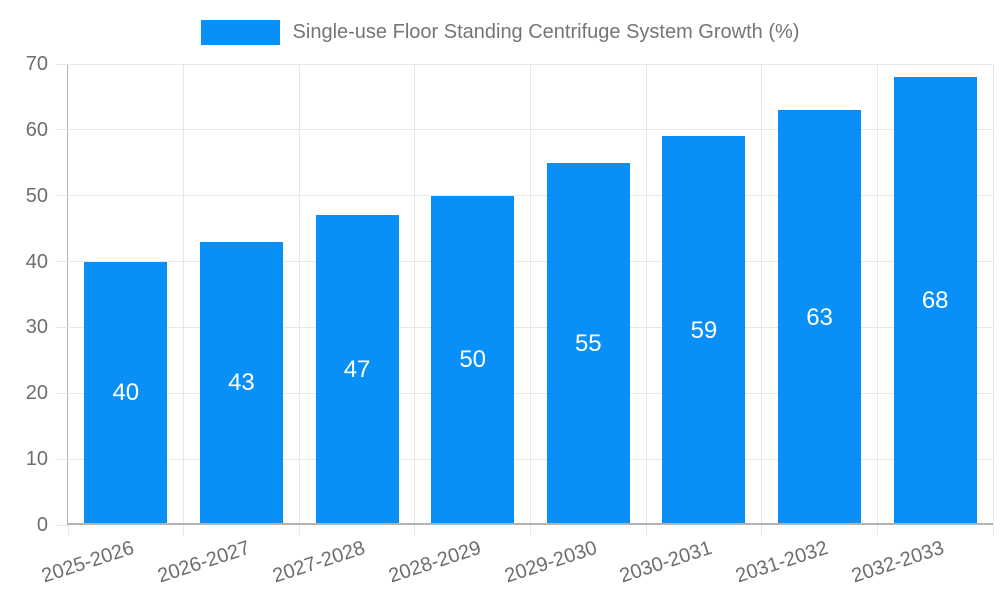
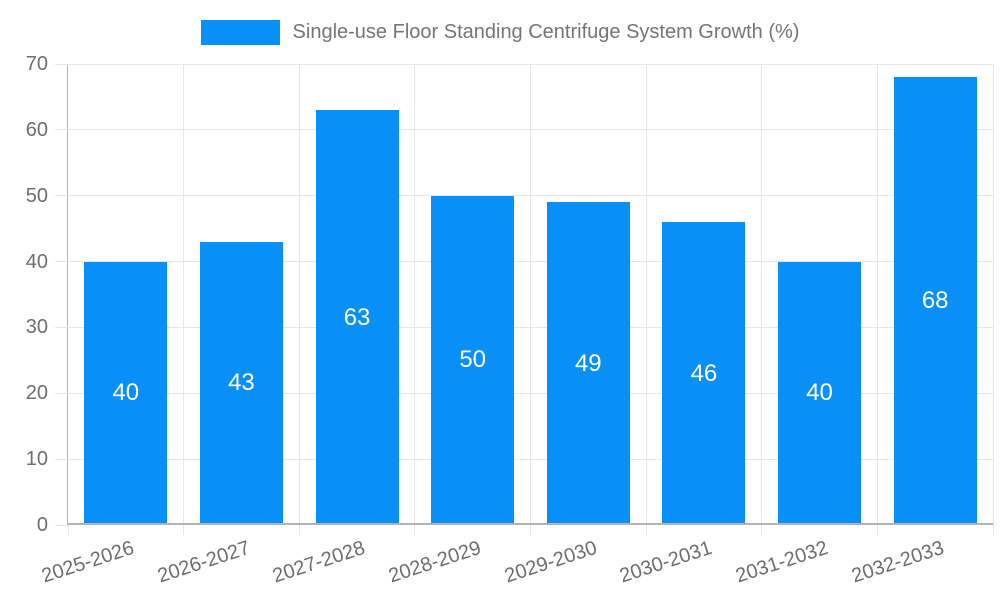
2027-2028: 47 -> 63
2029-2030: 55 -> 49
2030-2031: 59 -> 46
2031-2032: 63 -> 40
